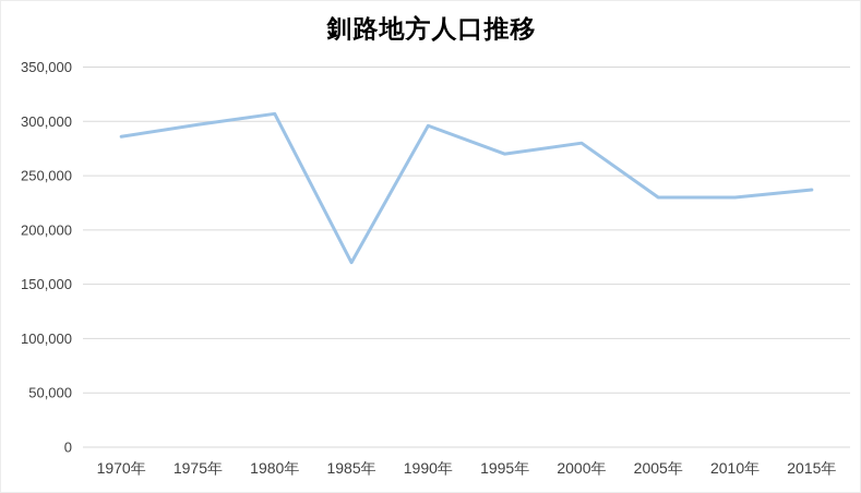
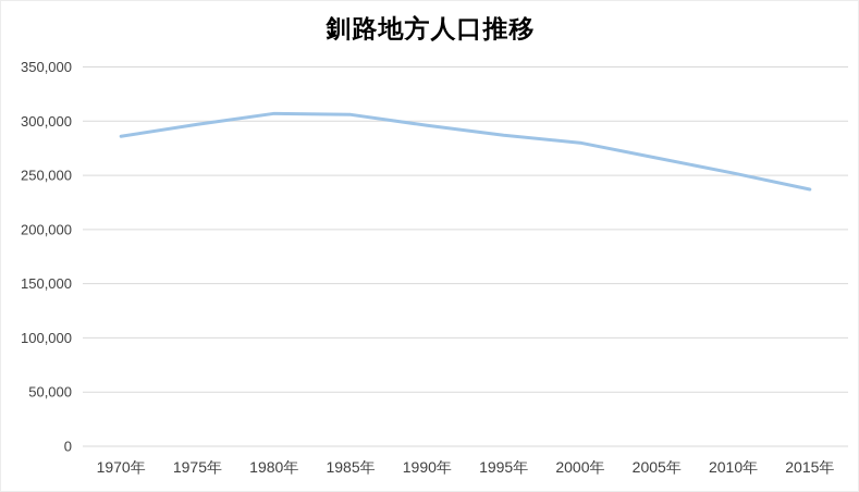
1985年: 170000 -> 310000
1995年: 270000 -> 290000
2005年: 230000 -> 270000
2010年: 230000 -> 250000
